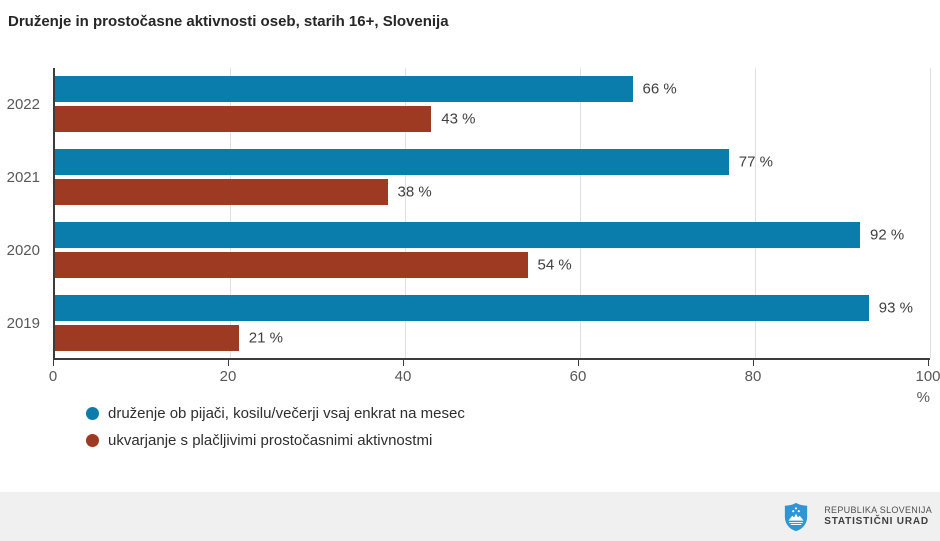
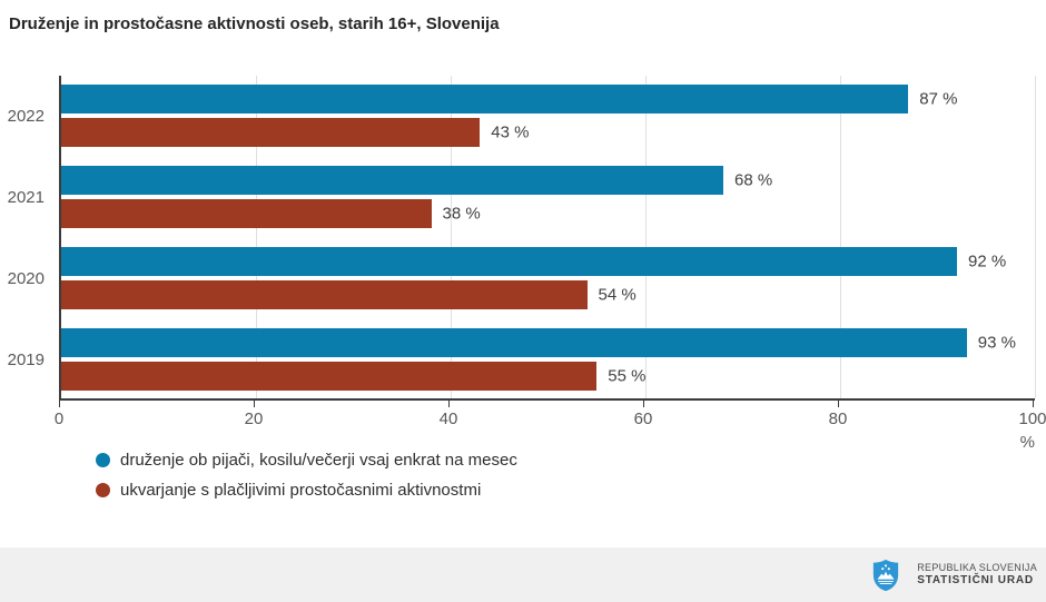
druženje ob pijači, kosilu/večerji vsaj enkrat na mesec/2022: 66 -> 87
druženje ob pijači, kosilu/večerji vsaj enkrat na mesec/2021: 77 -> 68
ukvarjanje s plačljivimi prostočasnimi aktivnostmi/2019: 21 -> 55
